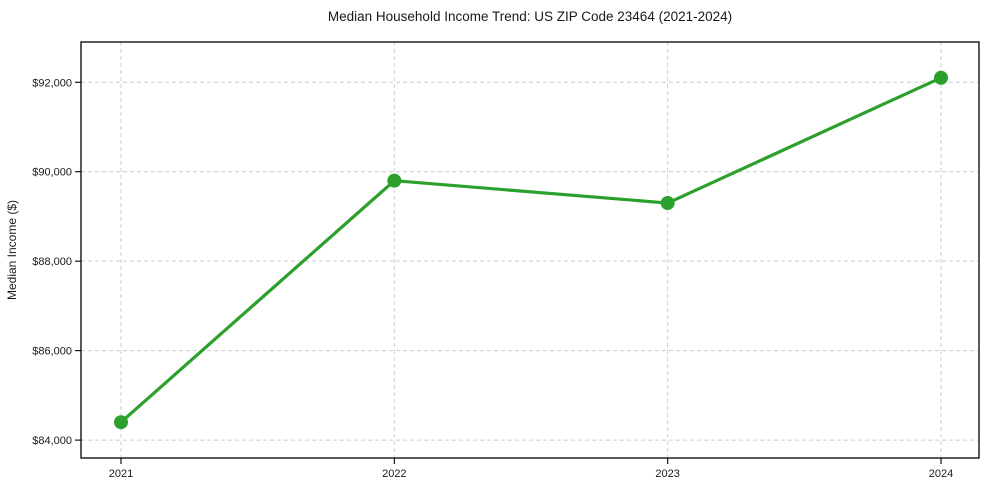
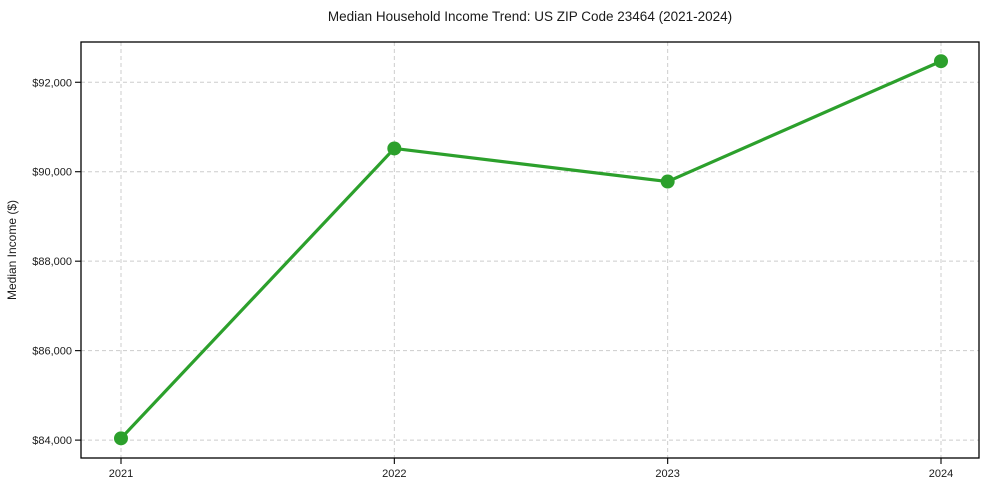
2021: $84400 -> $84000
2022: $89800 -> $90500
2023: $89300 -> $89800
2024: $92100 -> $92500
